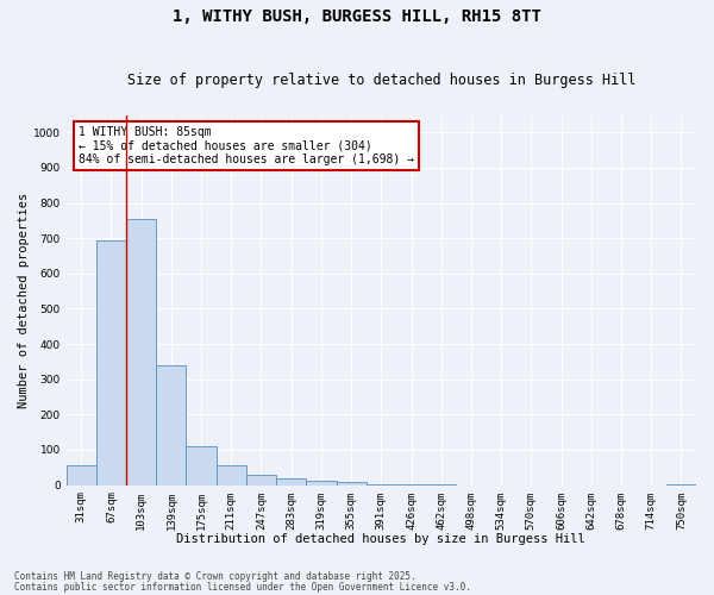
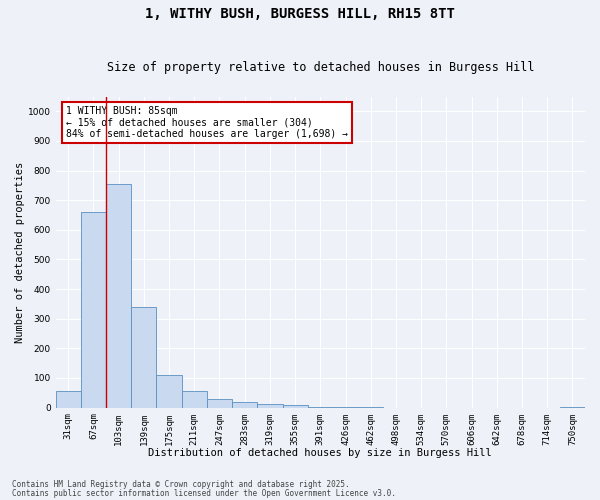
67sqm: 695 -> 660
